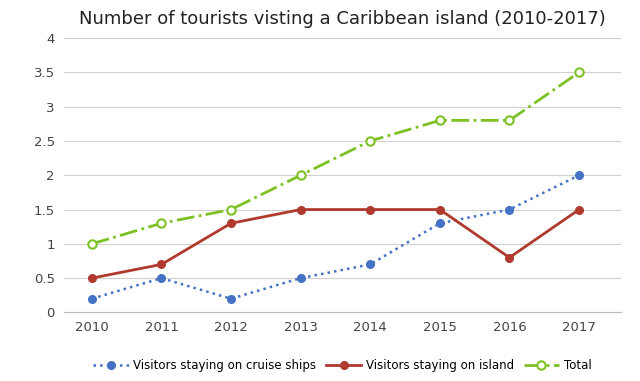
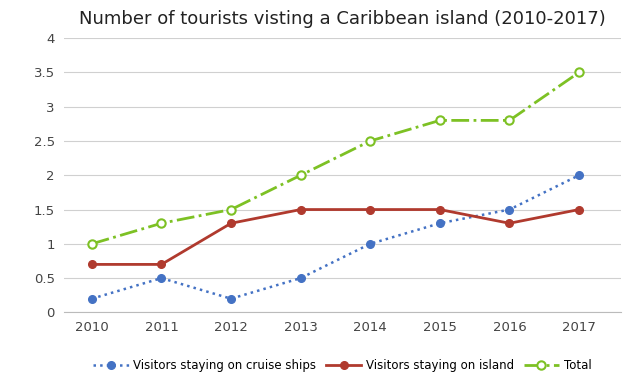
Visitors staying on island/2010: 0.5 -> 0.7
Visitors staying on cruise ships/2014: 0.7 -> 1.0
Visitors staying on island/2016: 0.8 -> 1.3
